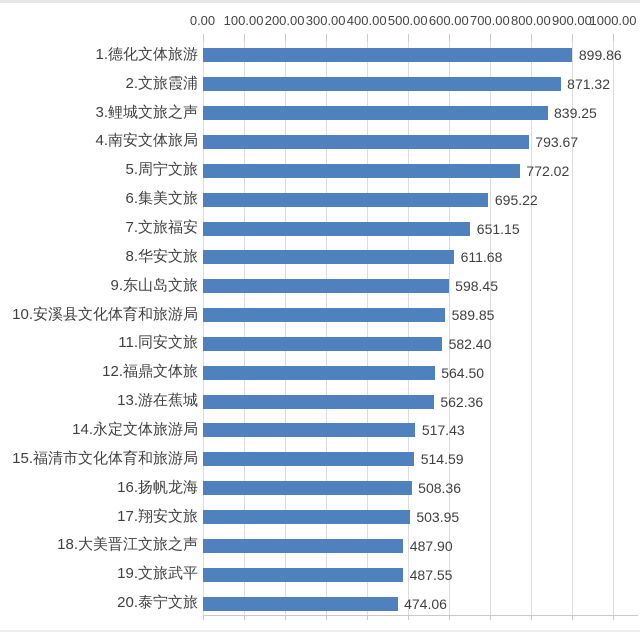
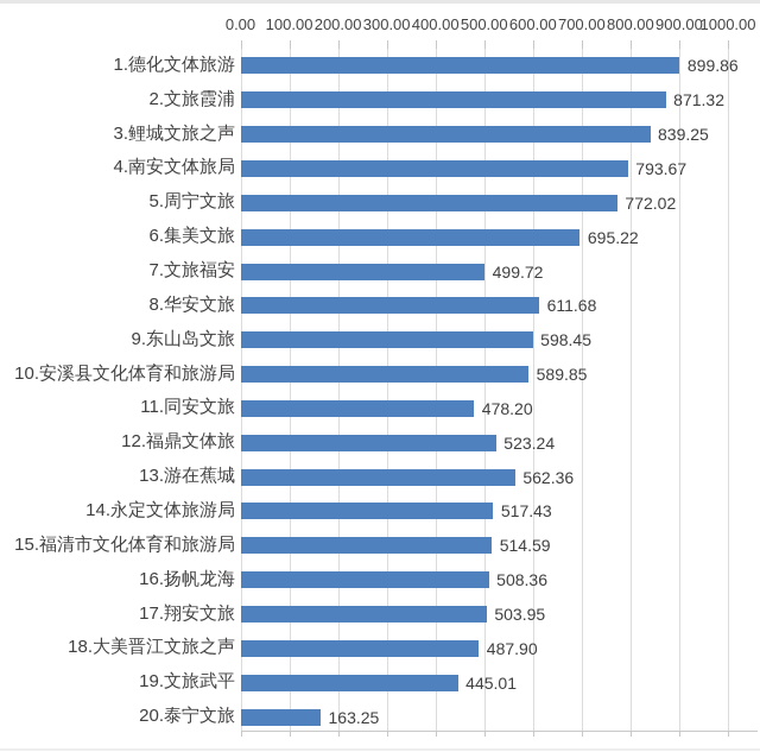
7.文旅福安: 651.15 -> 499.72
11.同安文旅: 582.40 -> 478.20
12.福鼎文体旅: 564.50 -> 523.24
19.文旅武平: 487.55 -> 445.01
20.泰宁文旅: 474.06 -> 163.25
